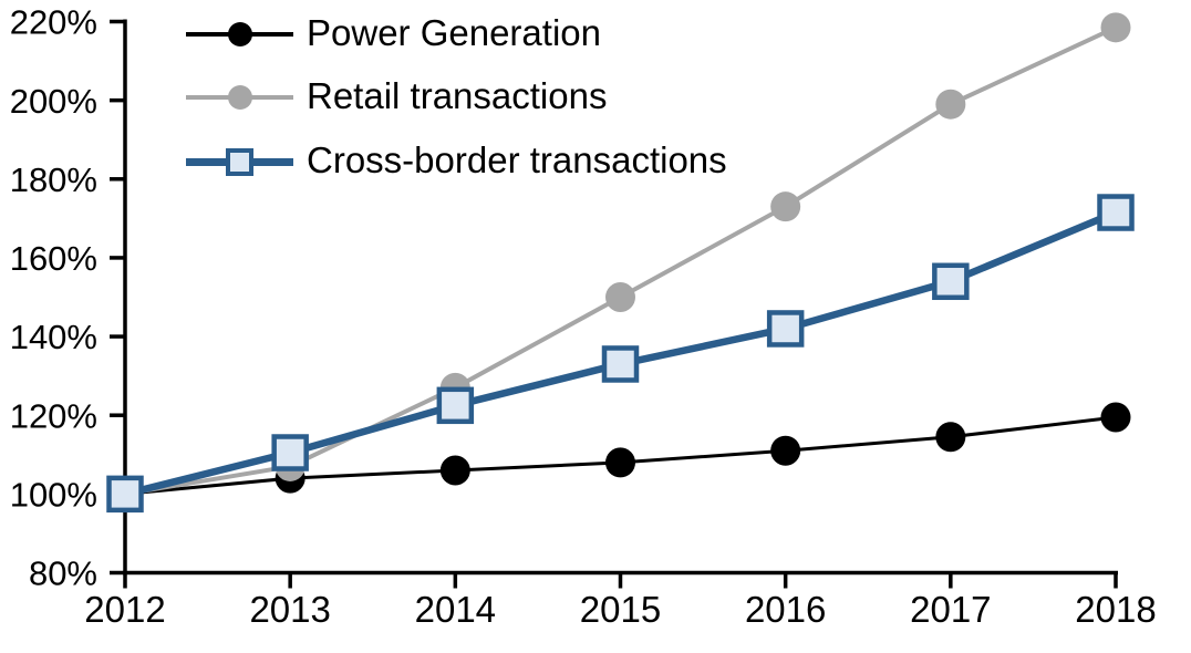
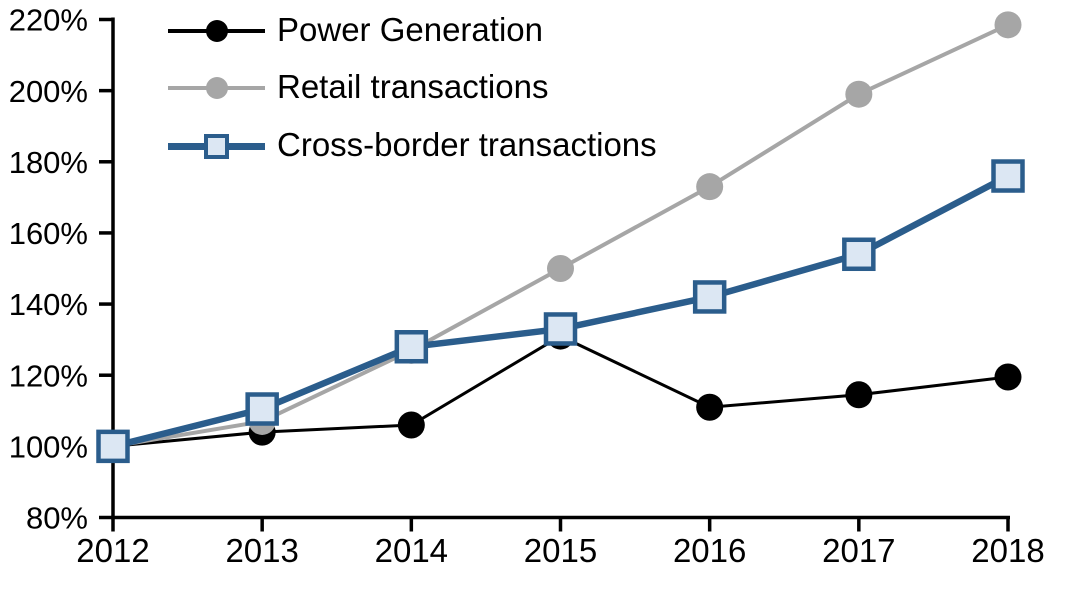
Cross-border transactions/2014: 122% -> 128%
Power Generation/2015: 108% -> 131%
Cross-border transactions/2018: 172% -> 176%
